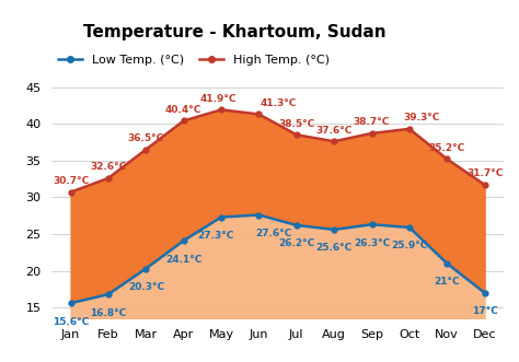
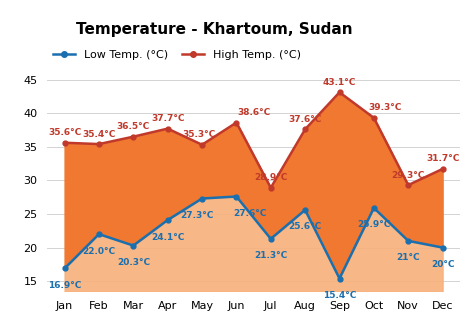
Low Temp. (°C)/Jan: 15.6°C -> 16.9°C
High Temp. (°C)/Jan: 30.7°C -> 35.6°C
Low Temp. (°C)/Feb: 16.8°C -> 22.0°C
High Temp. (°C)/Feb: 32.6°C -> 35.4°C
High Temp. (°C)/Apr: 40.4°C -> 37.7°C
High Temp. (°C)/May: 41.9°C -> 35.3°C
High Temp. (°C)/Jun: 41.3°C -> 38.6°C
Low Temp. (°C)/Jul: 26.2°C -> 21.3°C
High Temp. (°C)/Jul: 38.5°C -> 28.9°C
Low Temp. (°C)/Sep: 26.3°C -> 15.4°C
High Temp. (°C)/Sep: 38.7°C -> 43.1°C
High Temp. (°C)/Nov: 35.2°C -> 29.3°C
Low Temp. (°C)/Dec: 17°C -> 20°C
